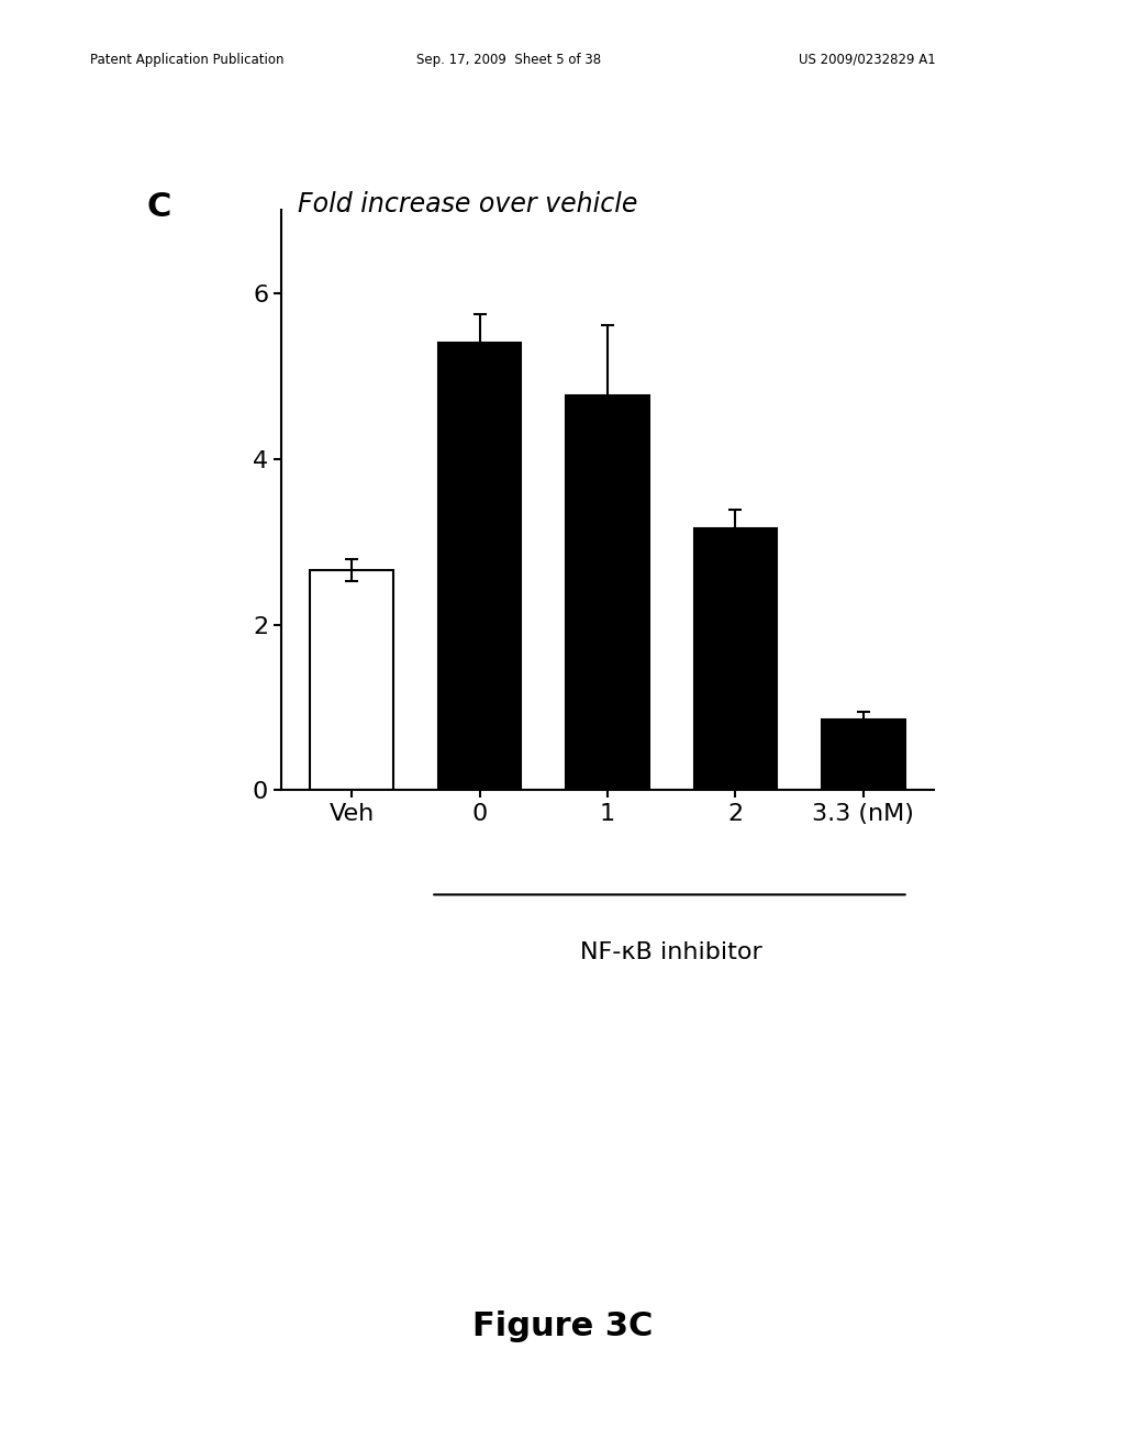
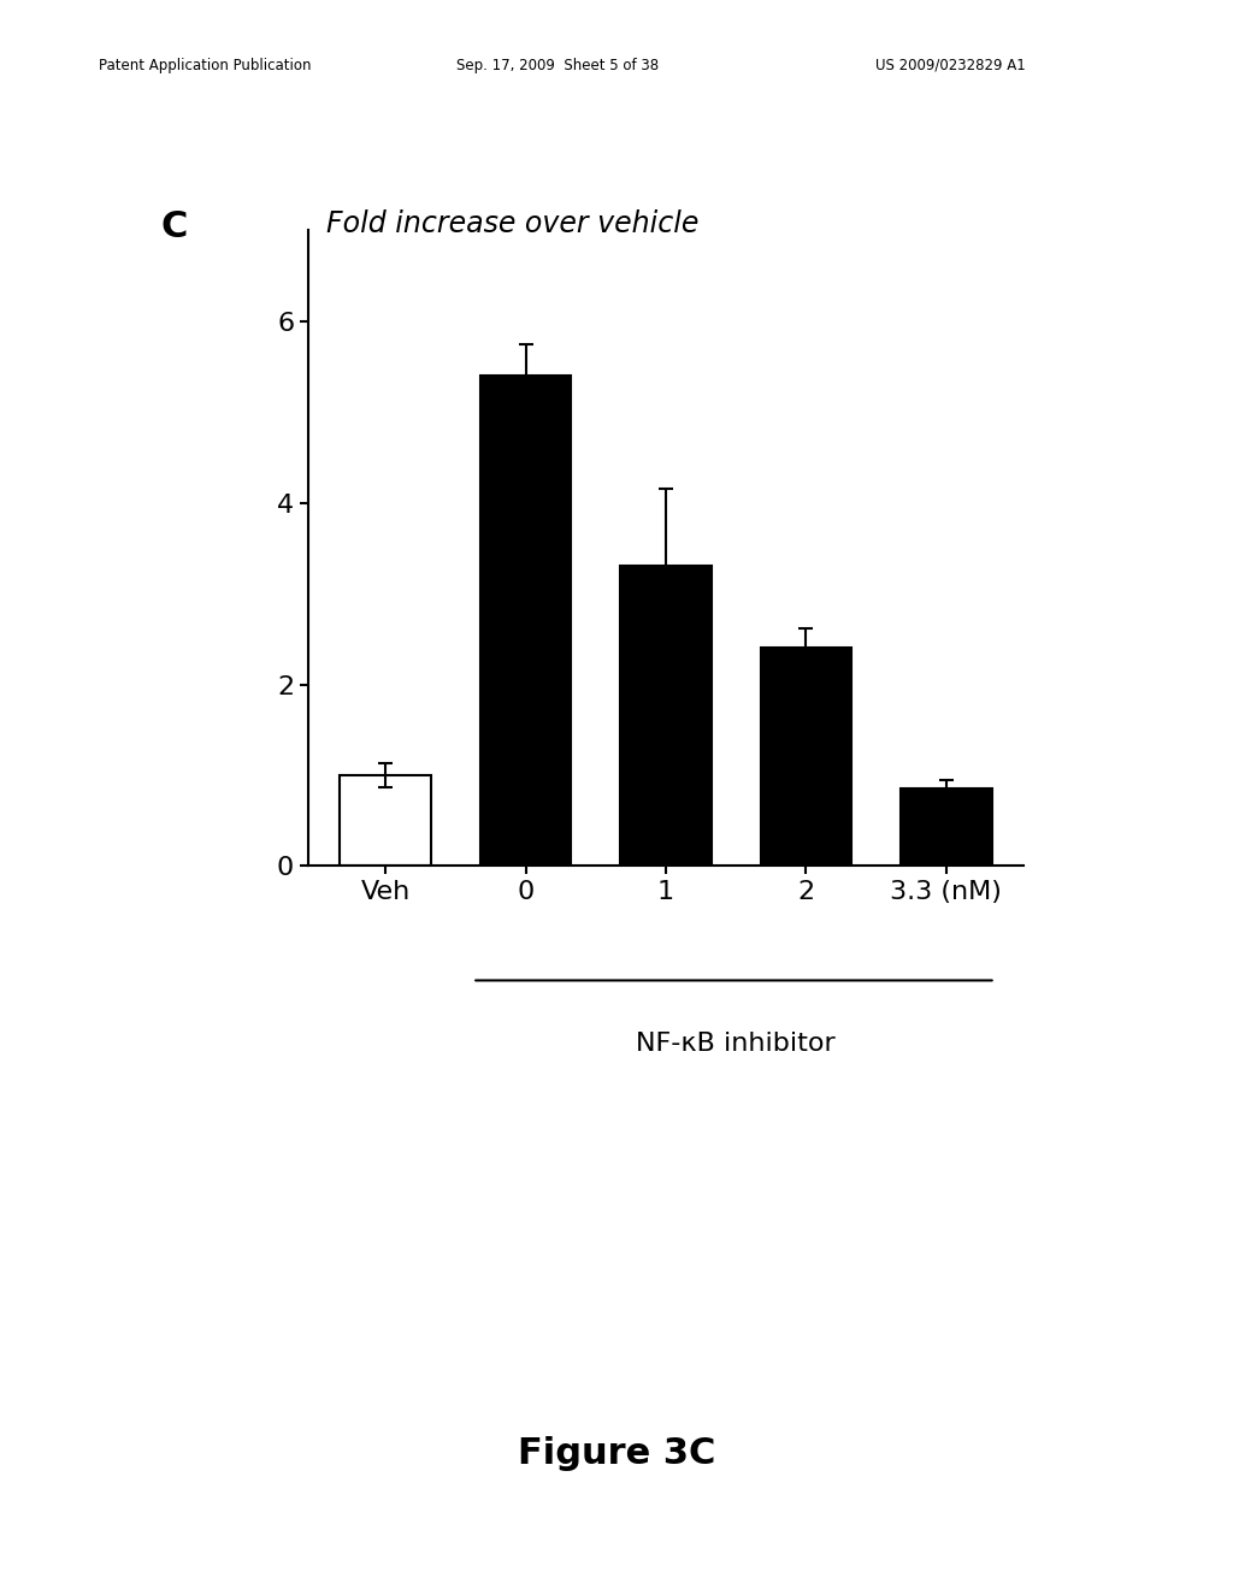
Veh: 2.66 -> 1.00
1: 4.76 -> 3.30
2: 3.16 -> 2.40
